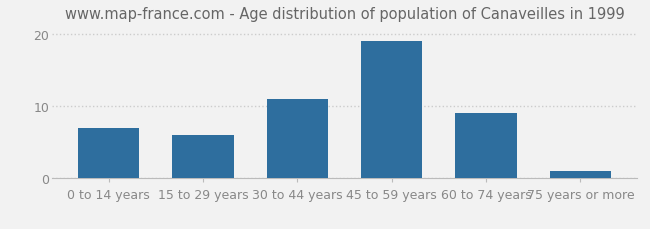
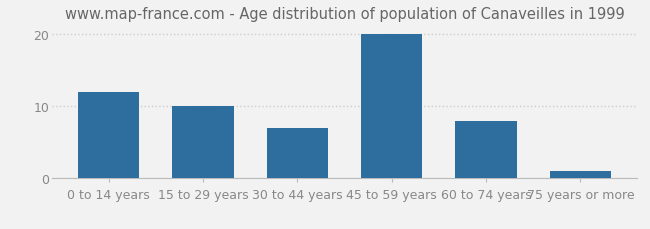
0 to 14 years: 7 -> 12
15 to 29 years: 6 -> 10
30 to 44 years: 11 -> 7
45 to 59 years: 19 -> 20
60 to 74 years: 9 -> 8
